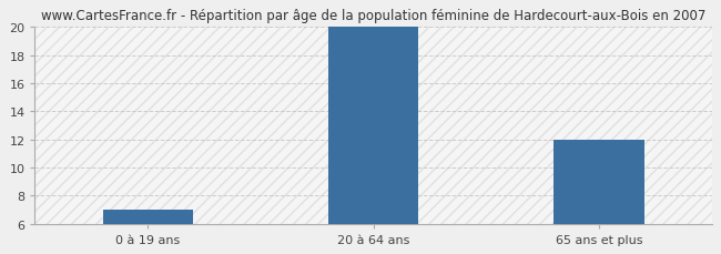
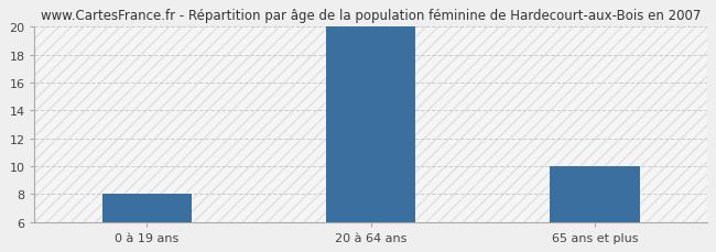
0 à 19 ans: 7 -> 8
65 ans et plus: 12 -> 10
